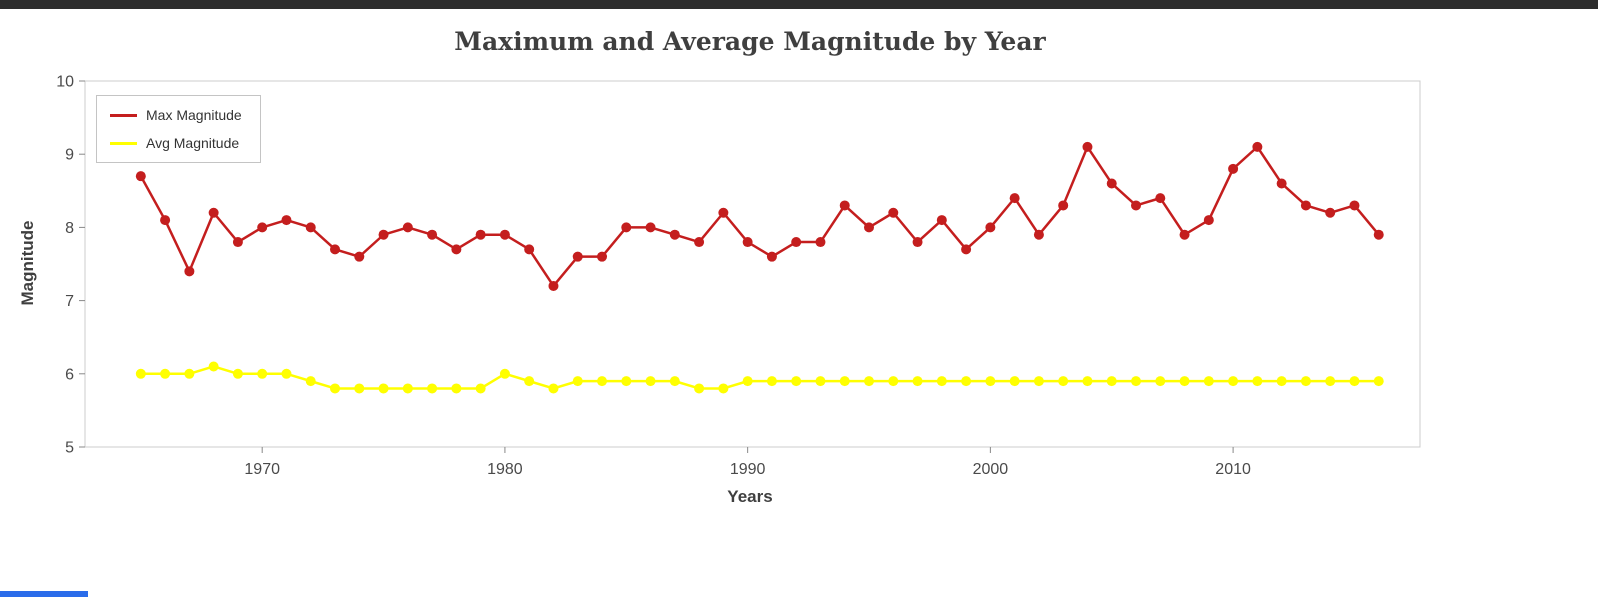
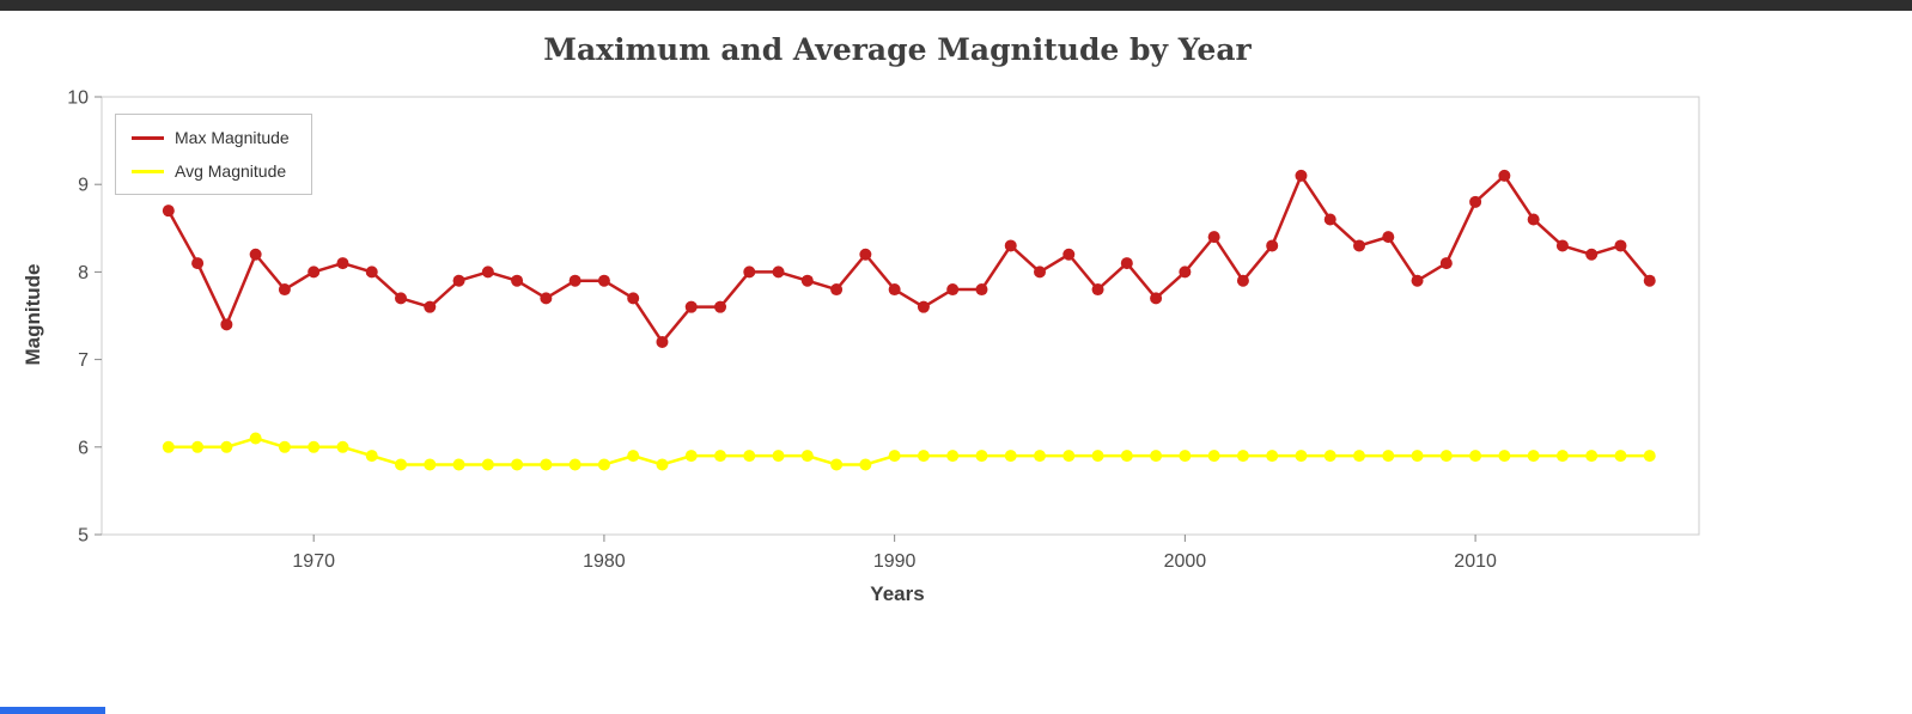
Avg Magnitude/1980: 6.0 -> 5.8
